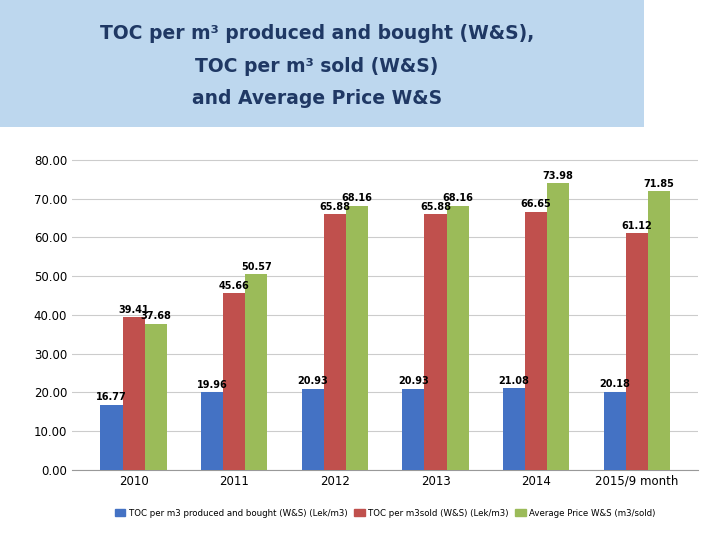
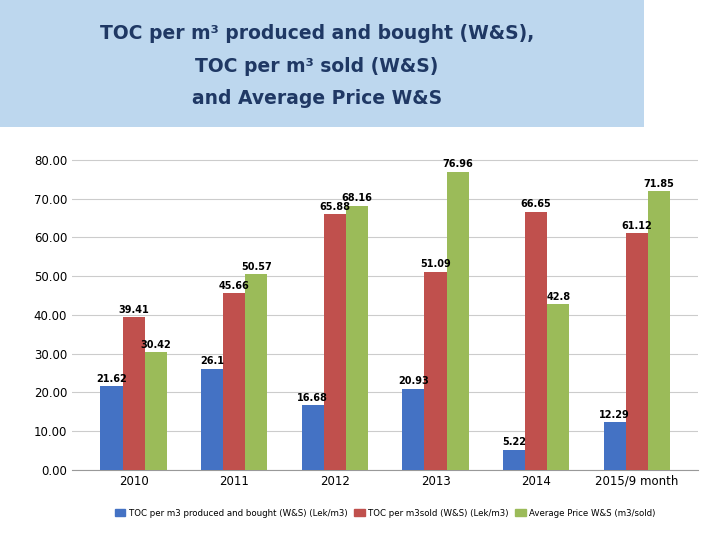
TOC per m3 produced and bought (W&S) (Lek/m3)/2010: 16.77 -> 21.62
Average Price W&S (m3/sold)/2010: 37.68 -> 30.42
TOC per m3 produced and bought (W&S) (Lek/m3)/2011: 19.96 -> 26.1
TOC per m3 produced and bought (W&S) (Lek/m3)/2012: 20.93 -> 16.68
TOC per m3sold (W&S) (Lek/m3)/2013: 65.88 -> 51.09
Average Price W&S (m3/sold)/2013: 68.16 -> 76.96
TOC per m3 produced and bought (W&S) (Lek/m3)/2014: 21.08 -> 5.22
Average Price W&S (m3/sold)/2014: 73.98 -> 42.8
TOC per m3 produced and bought (W&S) (Lek/m3)/2015/9 month: 20.18 -> 12.29
